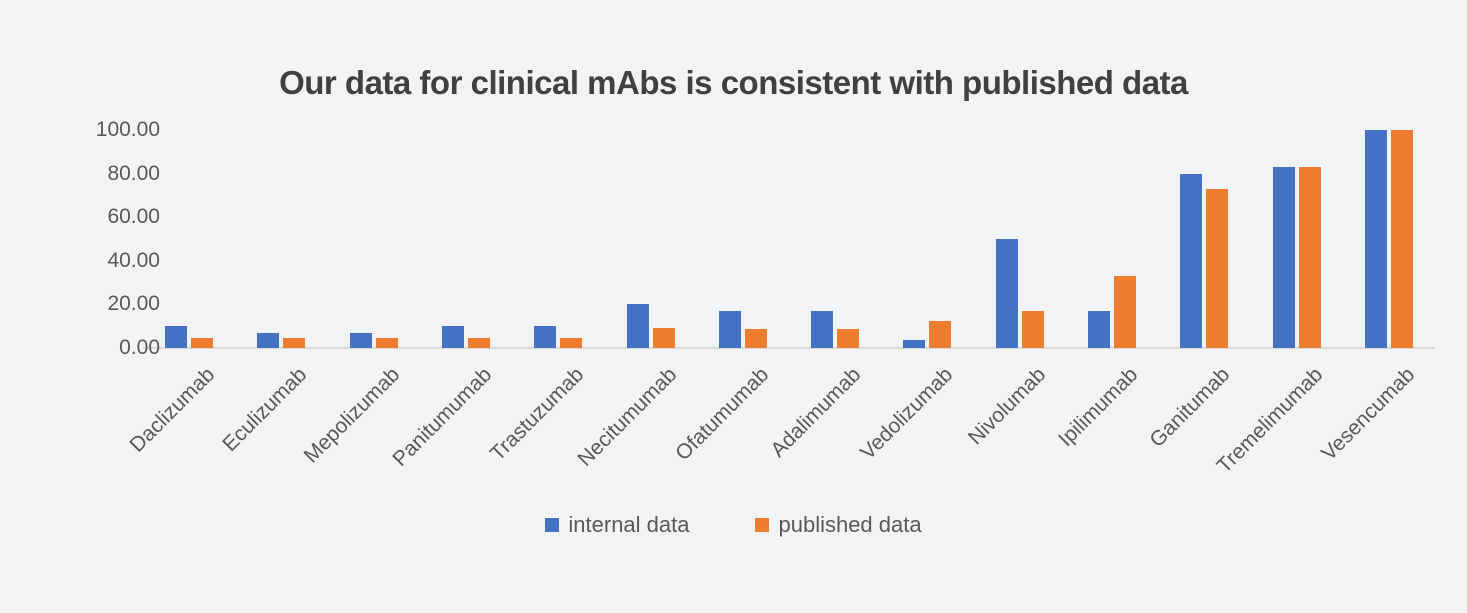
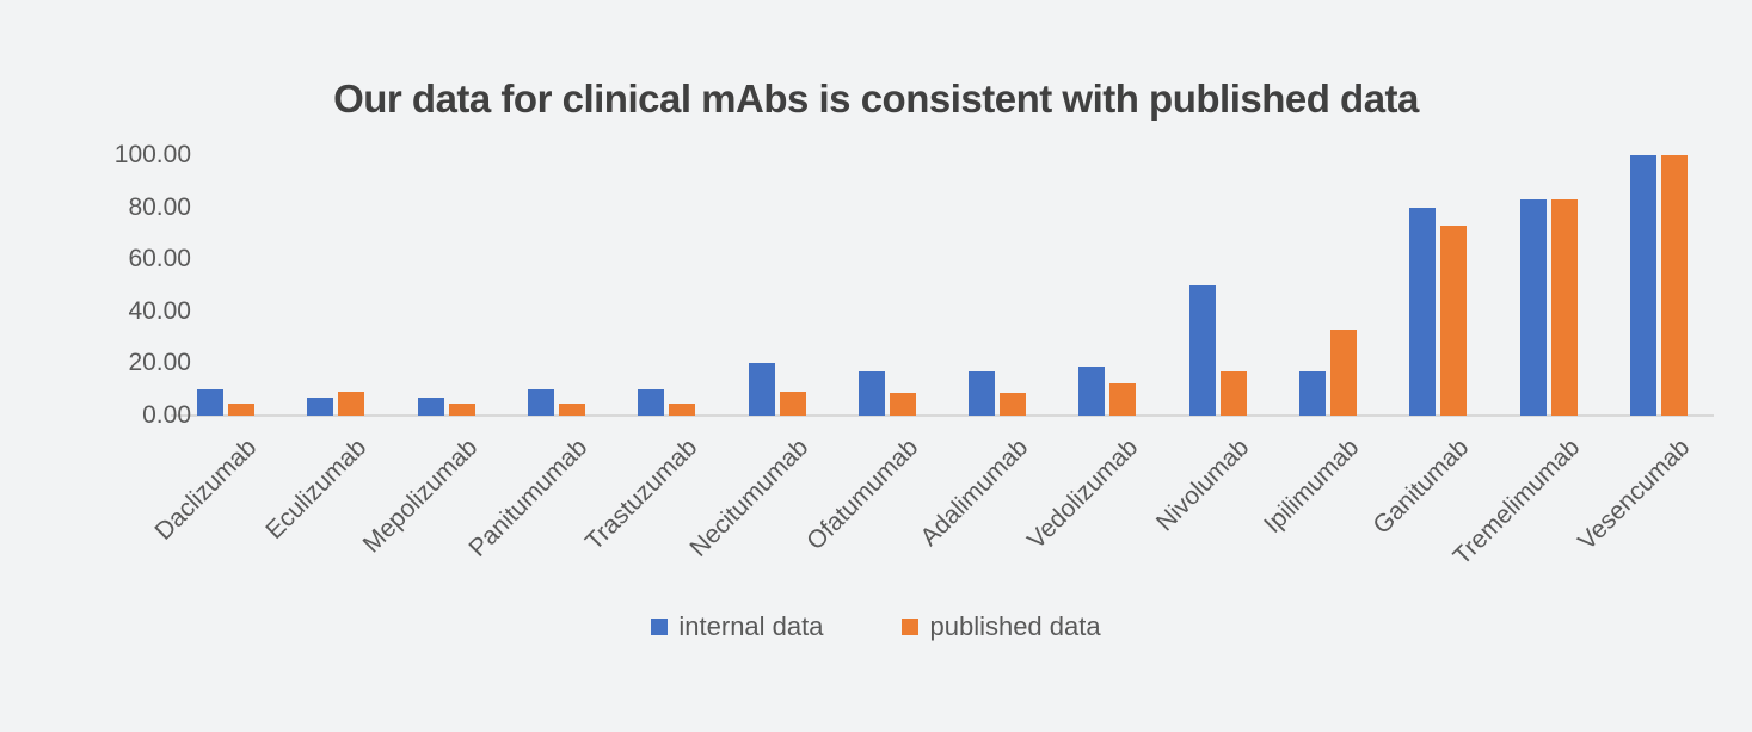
published data/Eculizumab: 4 -> 9
internal data/Vedolizumab: 4 -> 19
